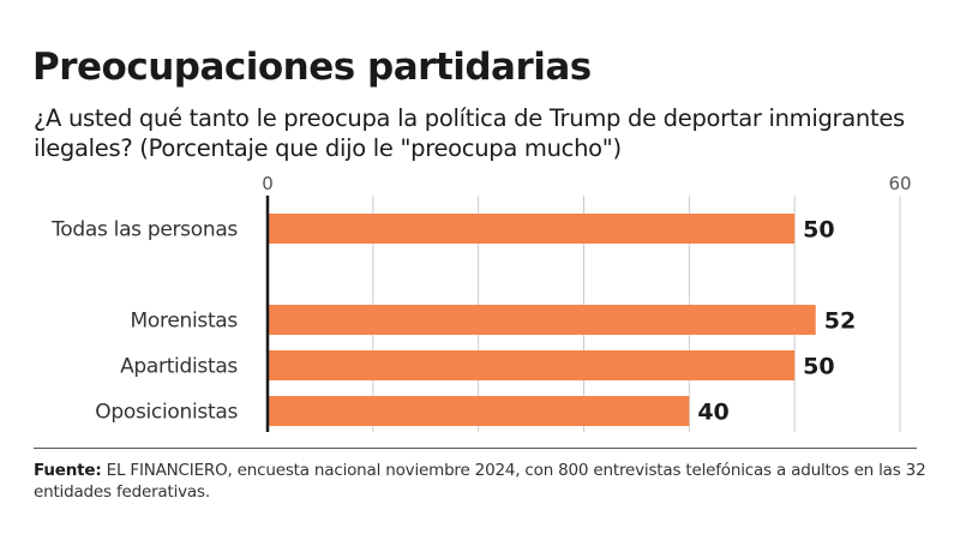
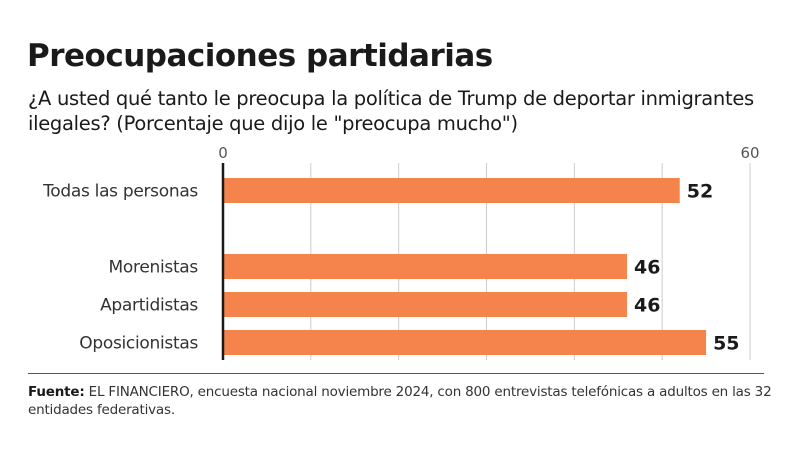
Todas las personas: 50 -> 52
Morenistas: 52 -> 46
Apartidistas: 50 -> 46
Oposicionistas: 40 -> 55
